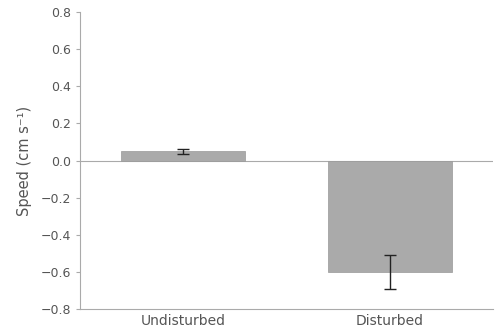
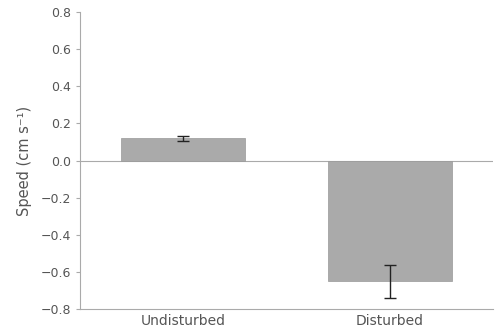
Undisturbed: 0.05 -> 0.12
Disturbed: -0.60 -> -0.65
